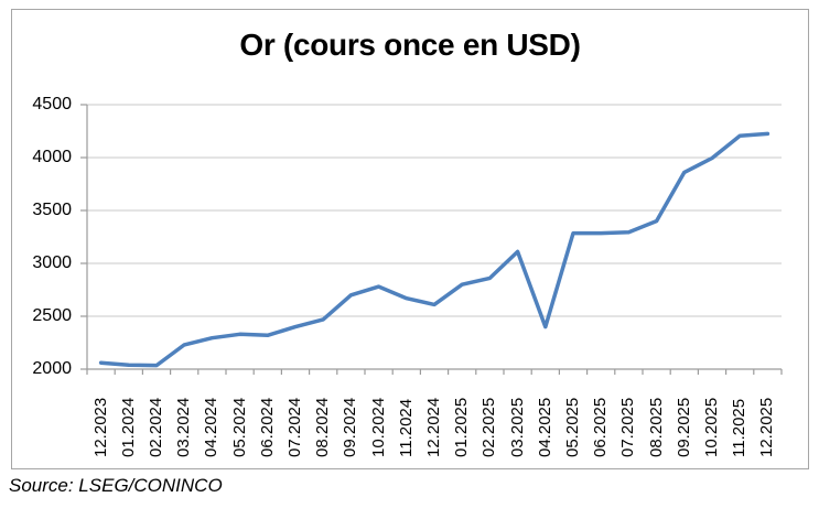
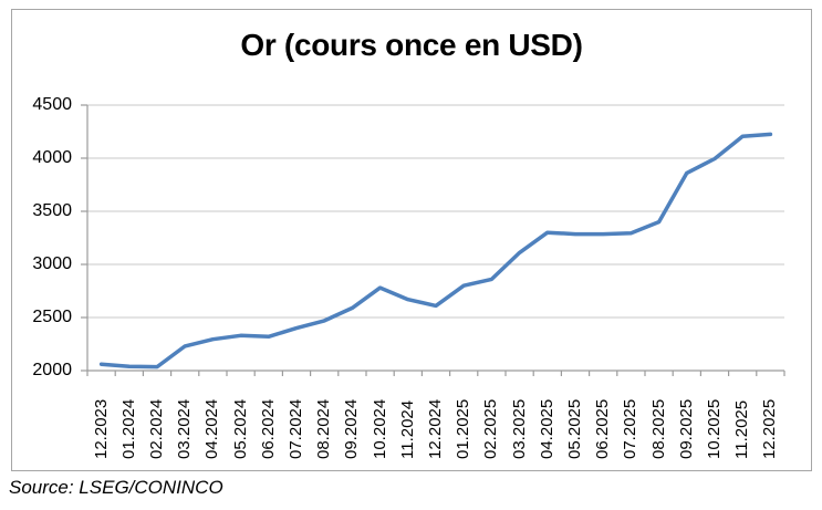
09.2024: 2700 -> 2600
04.2025: 2400 -> 3300
